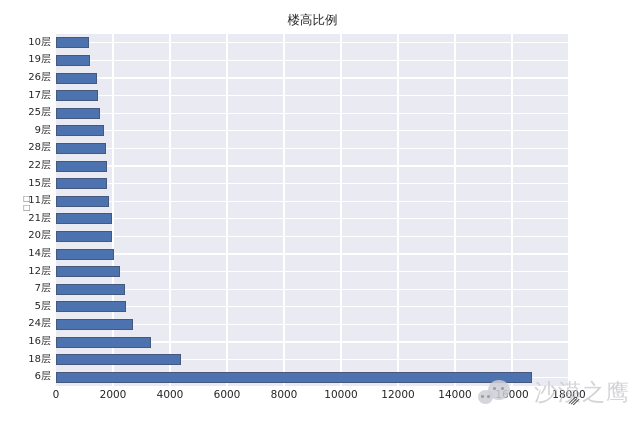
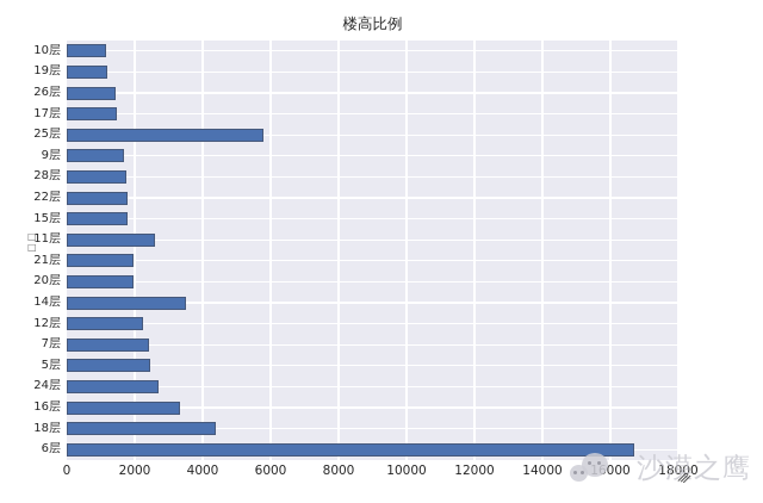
25层: 1500 -> 5800
11层: 1900 -> 2600
14层: 2000 -> 3500
